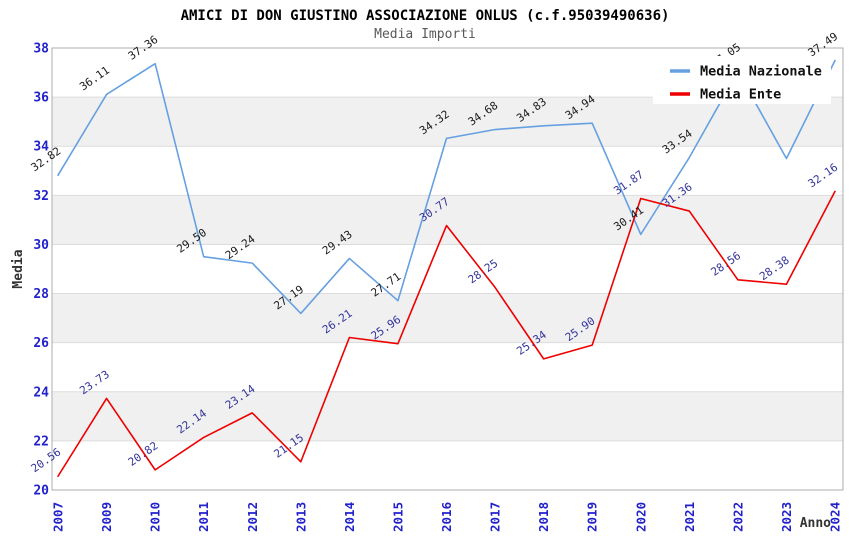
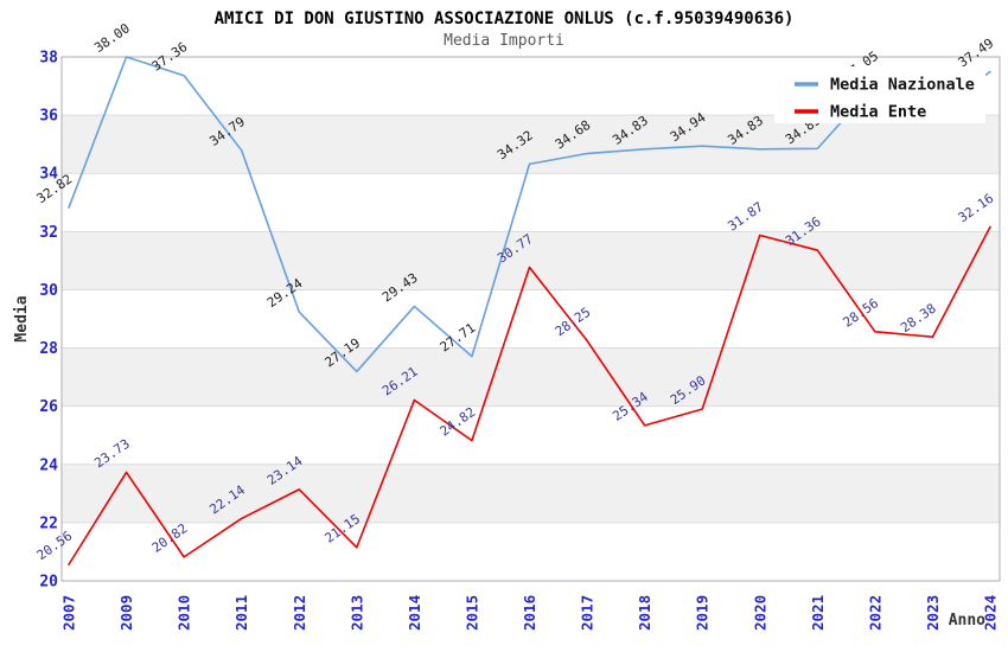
Media Nazionale/2009: 36.11 -> 38.00
Media Nazionale/2011: 29.50 -> 34.79
Media Ente/2015: 25.96 -> 24.82
Media Nazionale/2020: 30.41 -> 34.83
Media Nazionale/2021: 33.54 -> 34.85
Media Nazionale/2023: 33.5 -> 36.0
